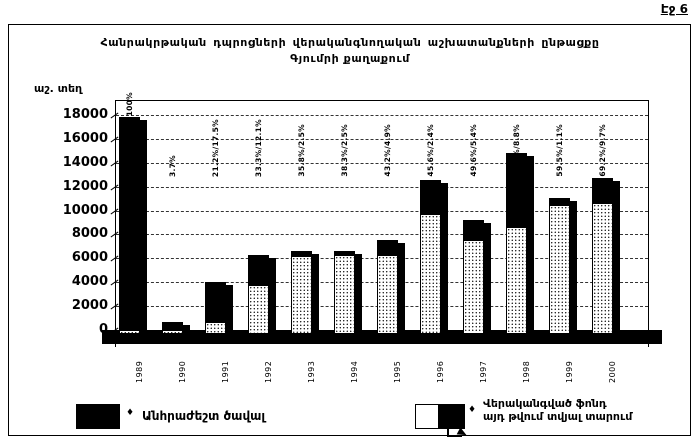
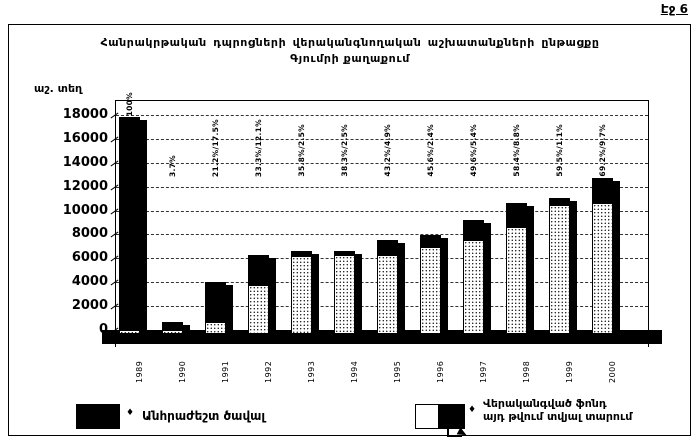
Վերականգված ֆոնդ/1996: 9700 -> 7000
այդ թվում տվյալ տարում/1996: 2900 -> 1000
այդ թվում տվյալ տարում/1998: 6200 -> 2000
